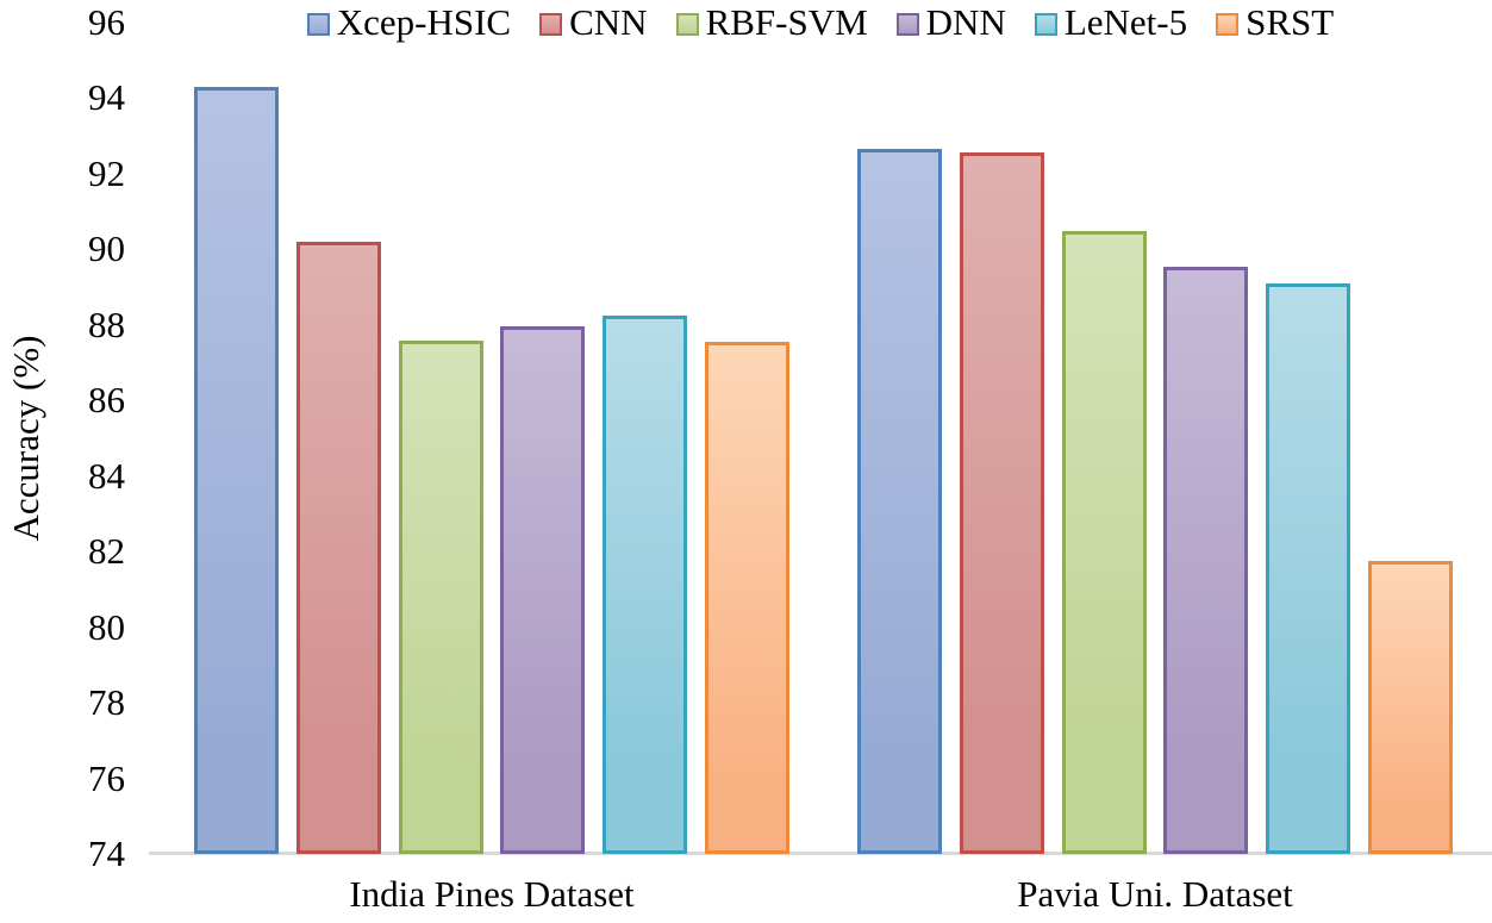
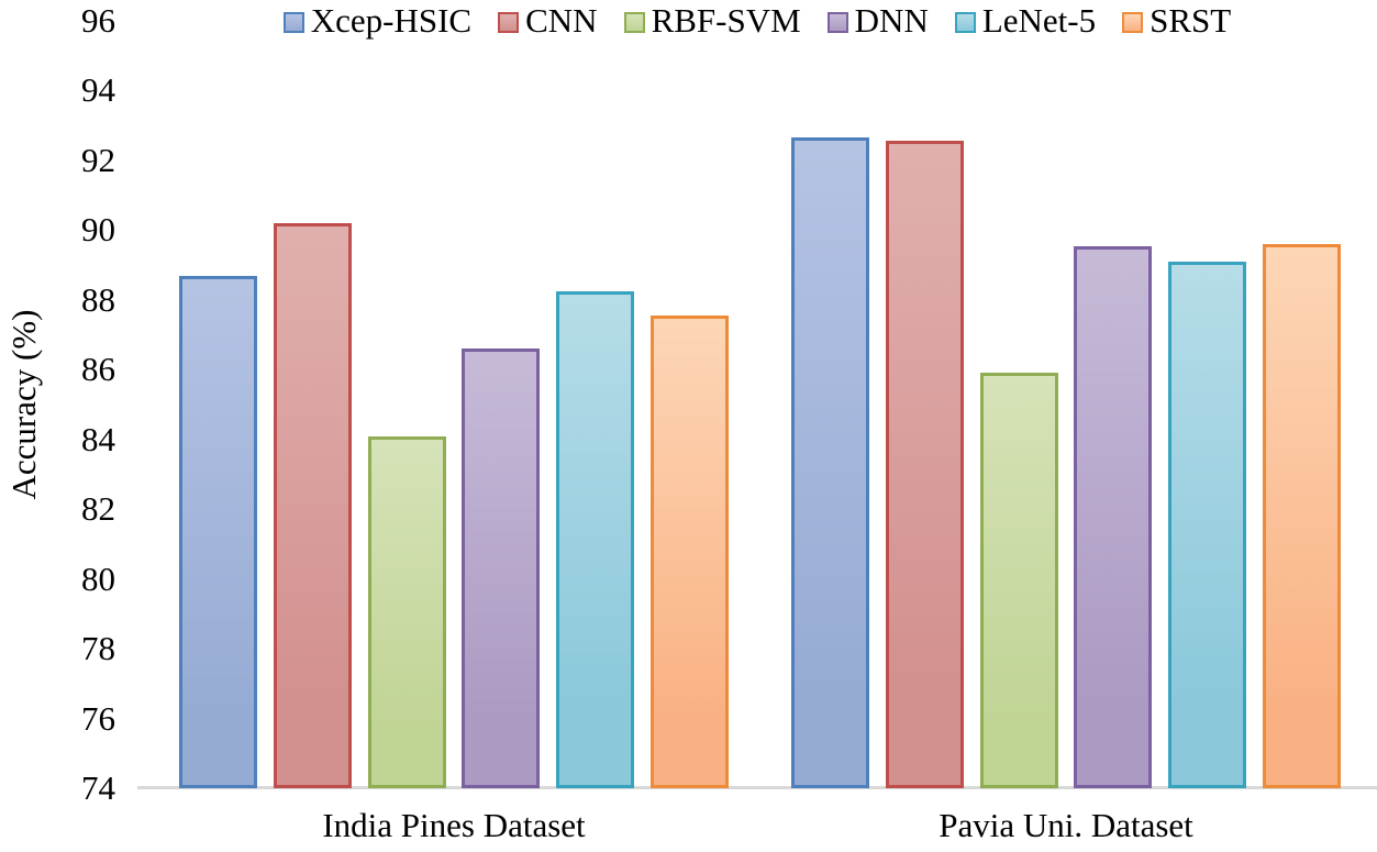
Xcep-HSIC/India Pines Dataset: 94.3 -> 88.7
RBF-SVM/India Pines Dataset: 87.6 -> 84.1
DNN/India Pines Dataset: 88.0 -> 86.6
RBF-SVM/Pavia Uni. Dataset: 90.5 -> 85.9
SRST/Pavia Uni. Dataset: 81.8 -> 89.6
